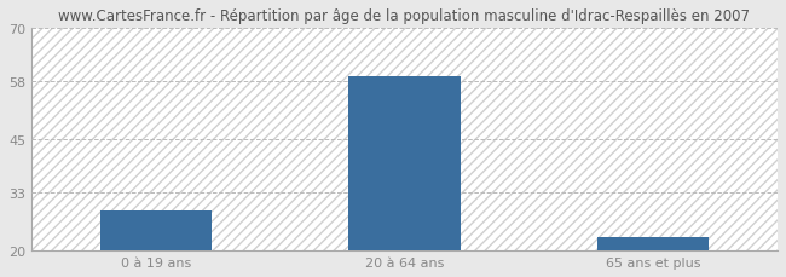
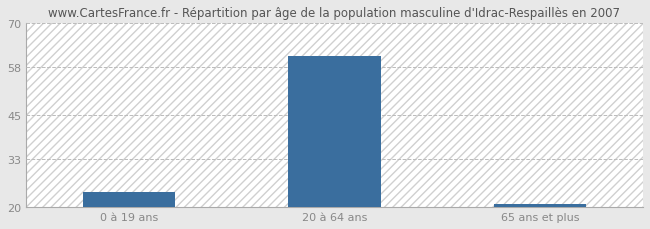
0 à 19 ans: 29 -> 24
20 à 64 ans: 59 -> 61
65 ans et plus: 23 -> 21
